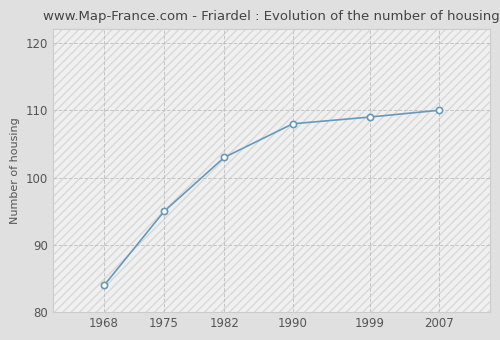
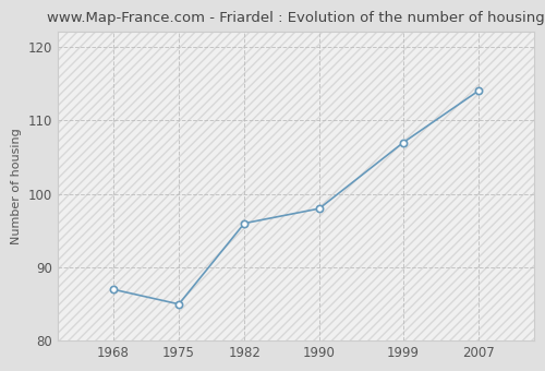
1968: 84 -> 87
1975: 95 -> 85
1982: 103 -> 96
1990: 108 -> 98
1999: 109 -> 107
2007: 110 -> 114
